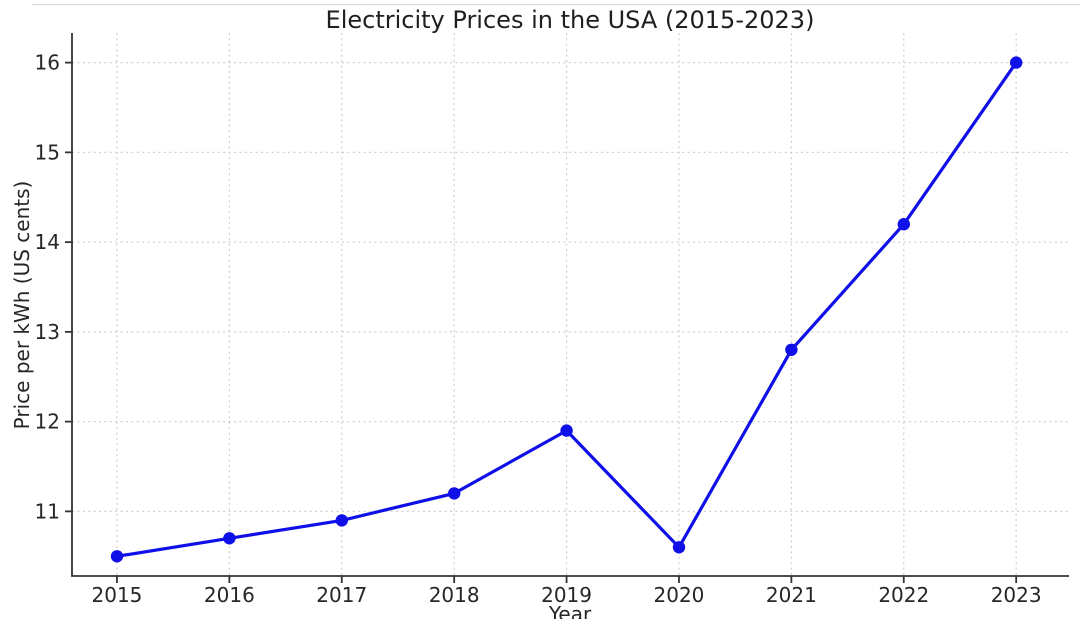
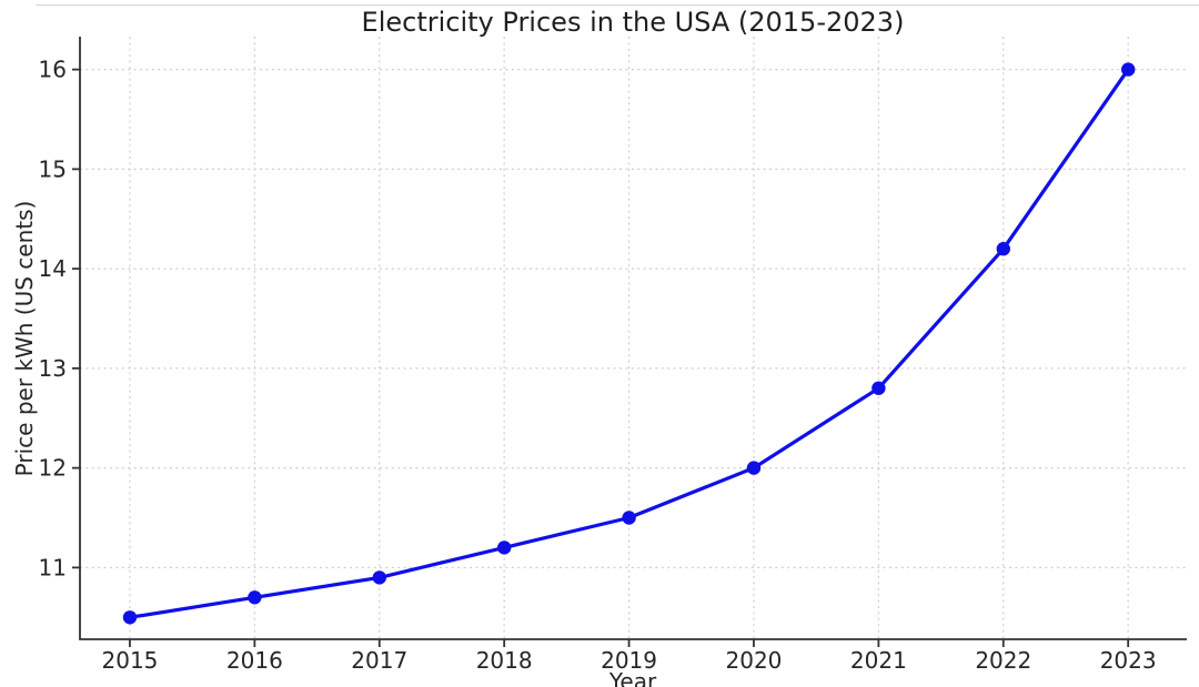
2019: 11.9 -> 11.5
2020: 10.6 -> 12.0
